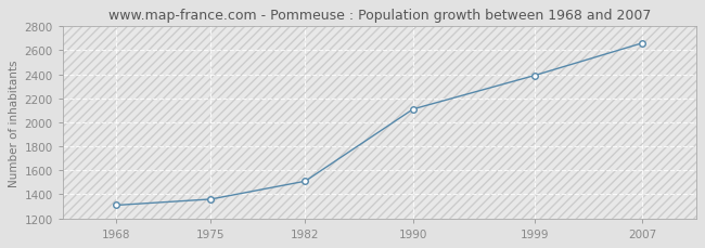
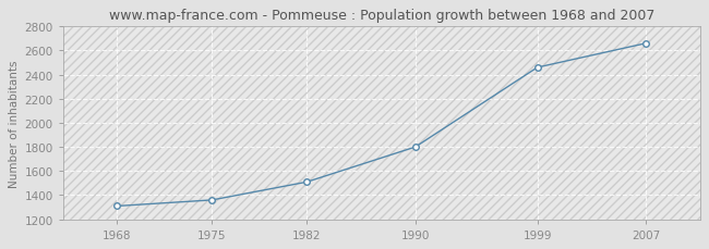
1990: 2110 -> 1800
1999: 2390 -> 2460
